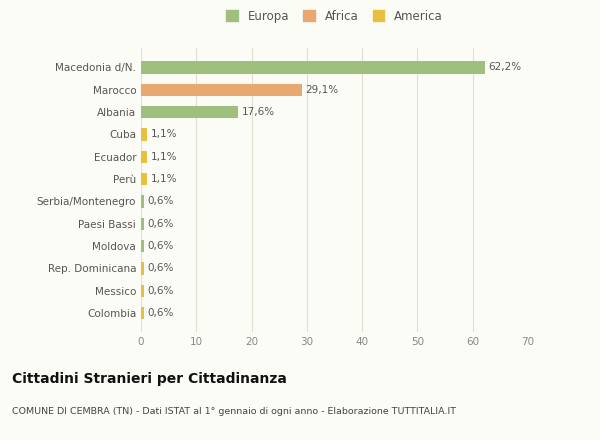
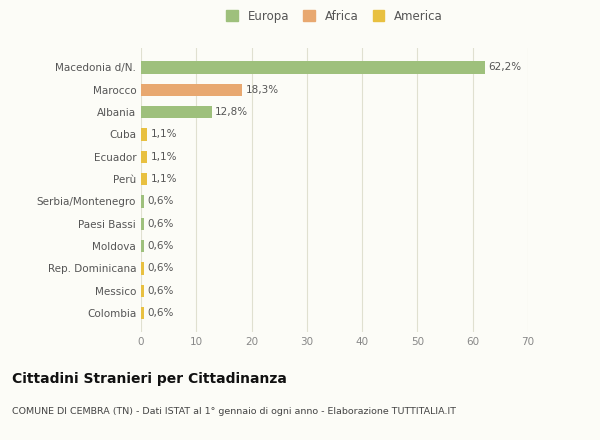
Marocco: 29,1% -> 18,3%
Albania: 17,6% -> 12,8%
